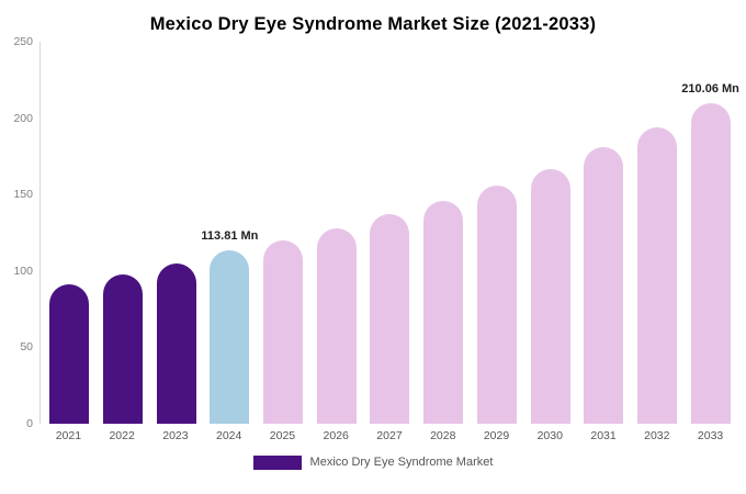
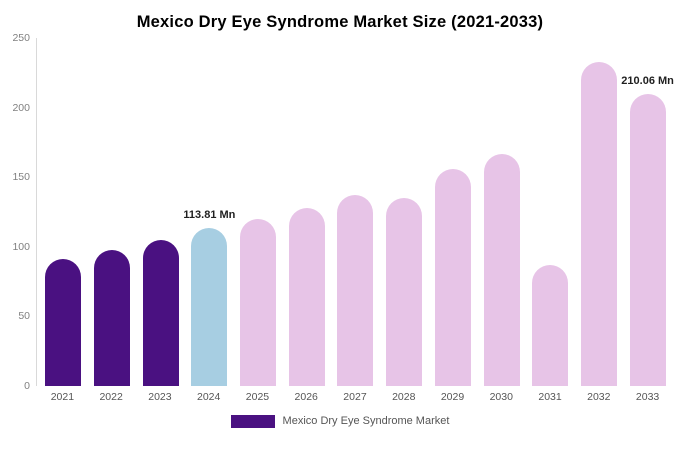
2028: 146 -> 135
2031: 181 -> 87
2032: 194 -> 233
